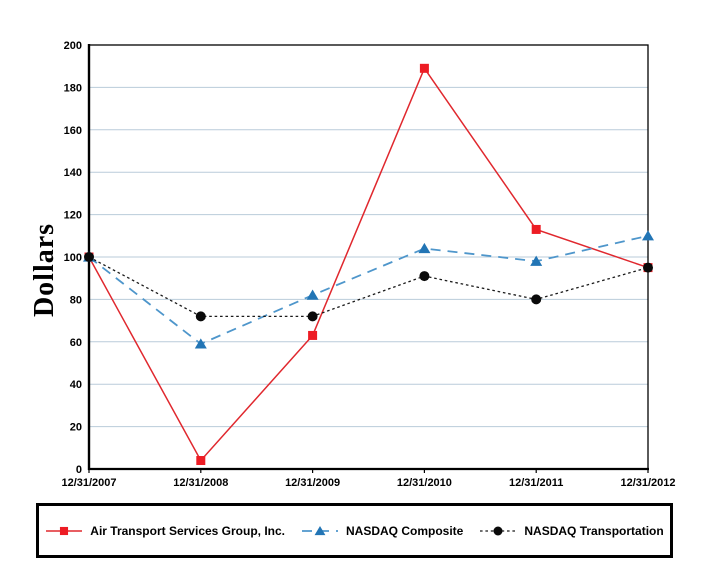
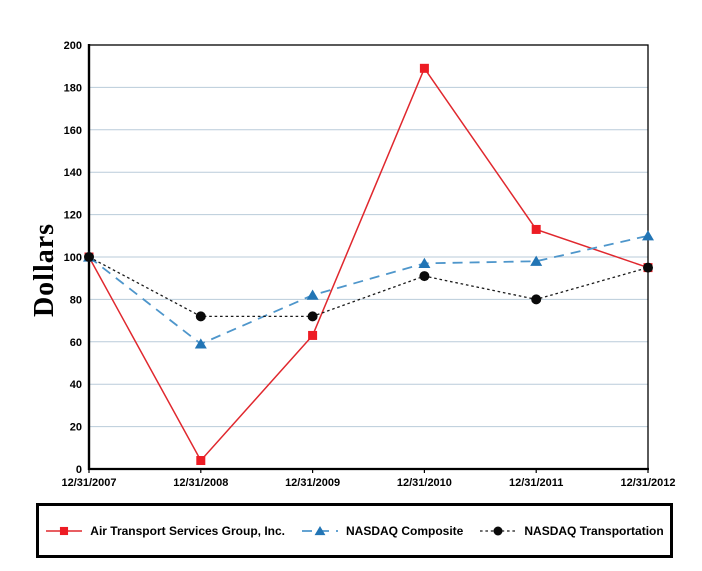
NASDAQ Composite/12/31/2010: 104 -> 97
